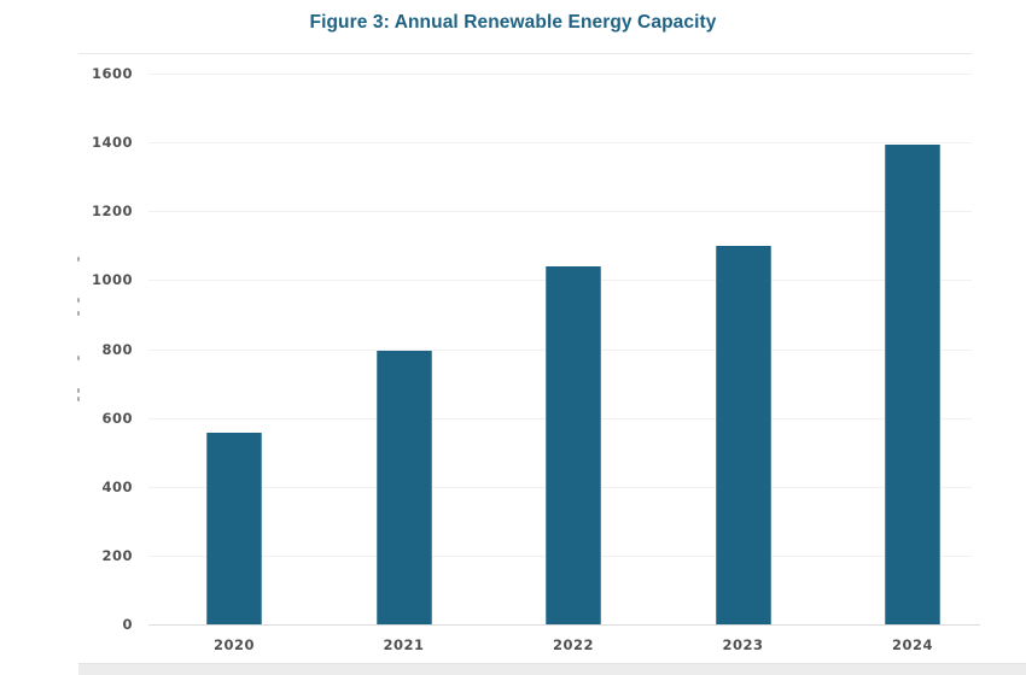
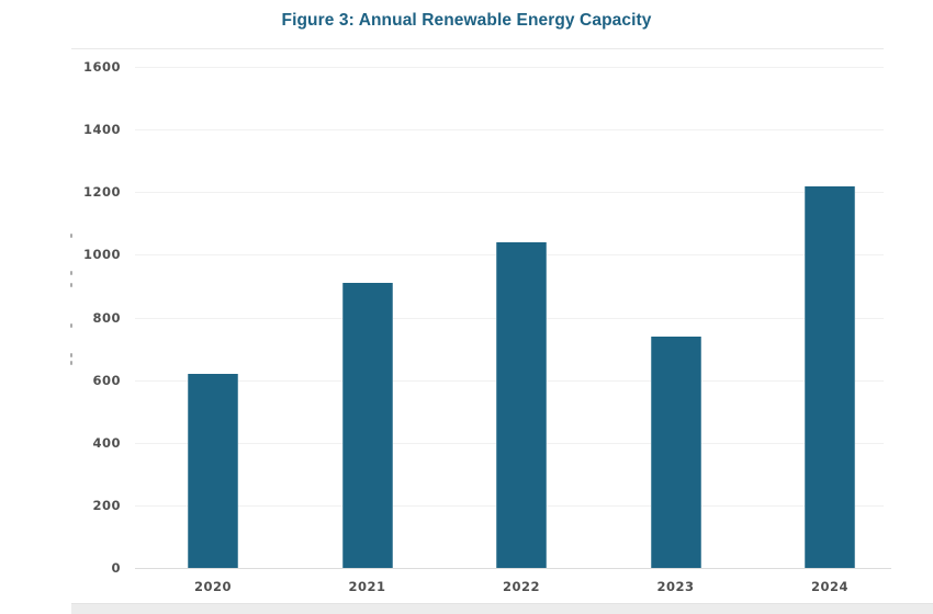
2020: 560 -> 620
2021: 800 -> 910
2023: 1100 -> 740
2024: 1400 -> 1220
